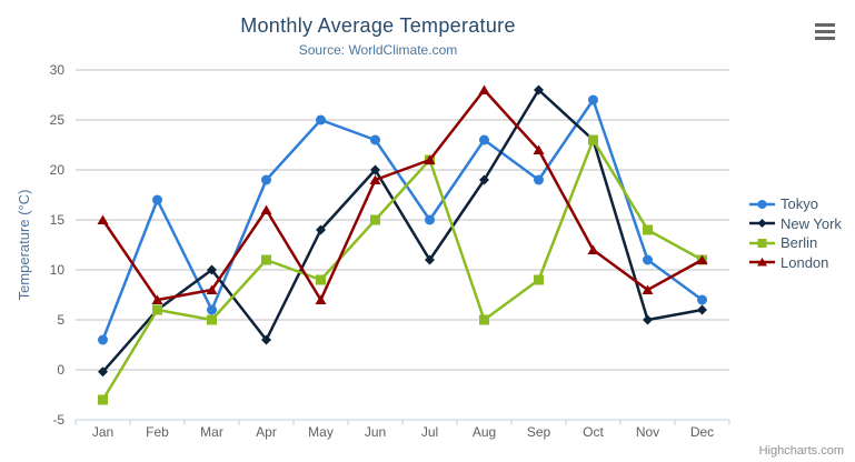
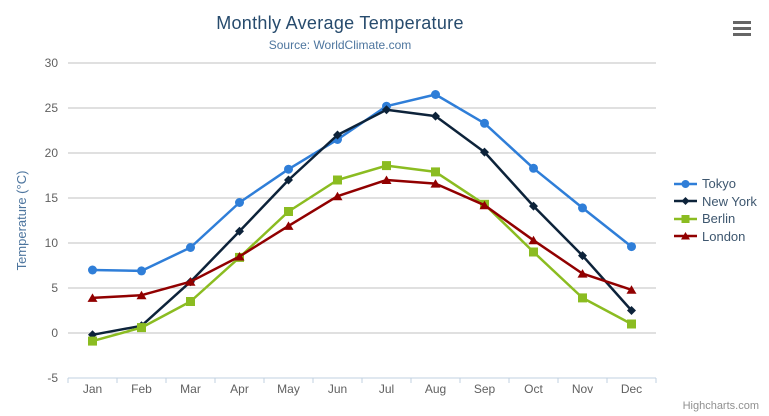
Tokyo/Jan: 3 -> 7
Berlin/Jan: -3 -> -1
London/Jan: 15 -> 4
Tokyo/Feb: 17 -> 7
New York/Feb: 6 -> 1
Berlin/Feb: 6 -> 1
London/Feb: 7 -> 4
Tokyo/Mar: 6 -> 10
New York/Mar: 10 -> 6
Berlin/Mar: 5 -> 4
London/Mar: 8 -> 6
Tokyo/Apr: 19 -> 14
New York/Apr: 3 -> 11
Berlin/Apr: 11 -> 8
London/Apr: 16 -> 8
Tokyo/May: 25 -> 18
New York/May: 14 -> 17
Berlin/May: 9 -> 14
London/May: 7 -> 12
Tokyo/Jun: 23 -> 22
New York/Jun: 20 -> 22
Berlin/Jun: 15 -> 17
London/Jun: 19 -> 15
Tokyo/Jul: 15 -> 25
New York/Jul: 11 -> 25
Berlin/Jul: 21 -> 19
London/Jul: 21 -> 17
Tokyo/Aug: 23 -> 26
New York/Aug: 19 -> 24
Berlin/Aug: 5 -> 18
London/Aug: 28 -> 17
Tokyo/Sep: 19 -> 23
New York/Sep: 28 -> 20
Berlin/Sep: 9 -> 14
London/Sep: 22 -> 14
Tokyo/Oct: 27 -> 18
New York/Oct: 23 -> 14
Berlin/Oct: 23 -> 9
London/Oct: 12 -> 10
Tokyo/Nov: 11 -> 14
New York/Nov: 5 -> 9
Berlin/Nov: 14 -> 4
London/Nov: 8 -> 7
Tokyo/Dec: 7 -> 10
New York/Dec: 6 -> 2
Berlin/Dec: 11 -> 1
London/Dec: 11 -> 5
